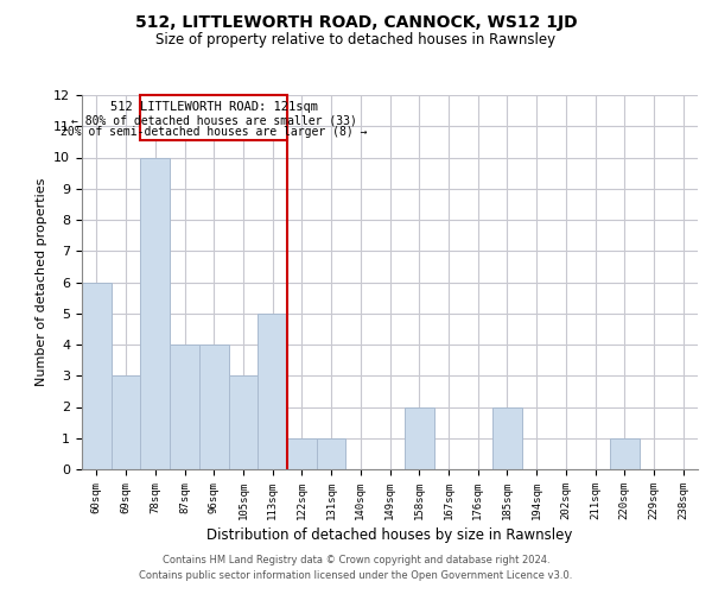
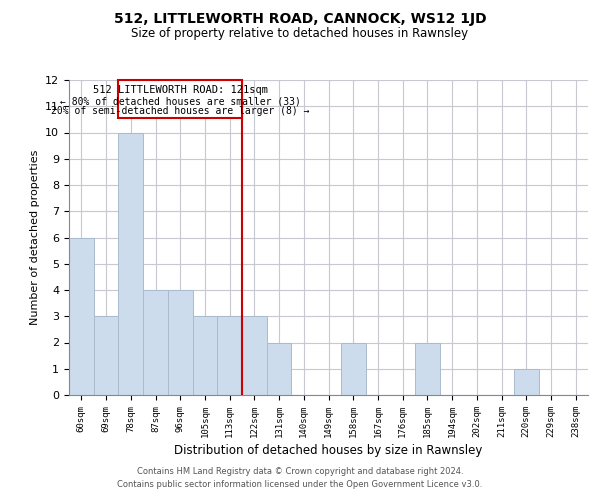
113sqm: 5 -> 3
122sqm: 1 -> 3
131sqm: 1 -> 2
